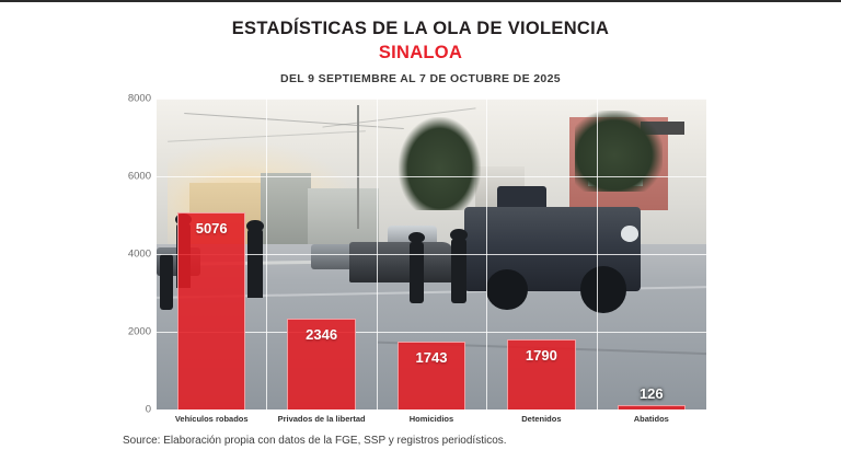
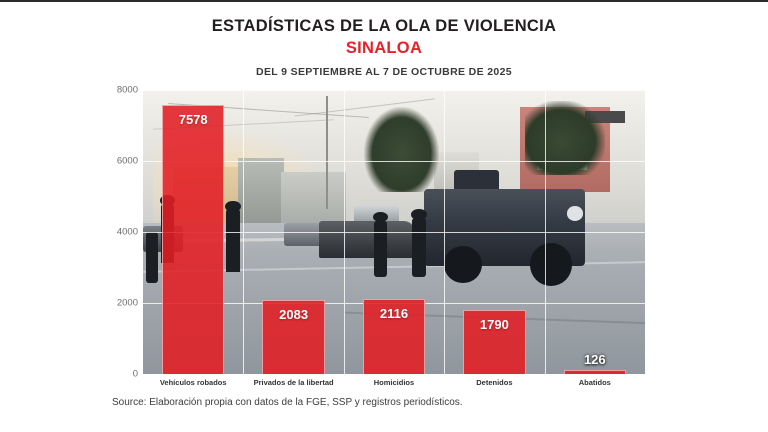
Vehículos robados: 5076 -> 7578
Privados de la libertad: 2346 -> 2083
Homicidios: 1743 -> 2116
